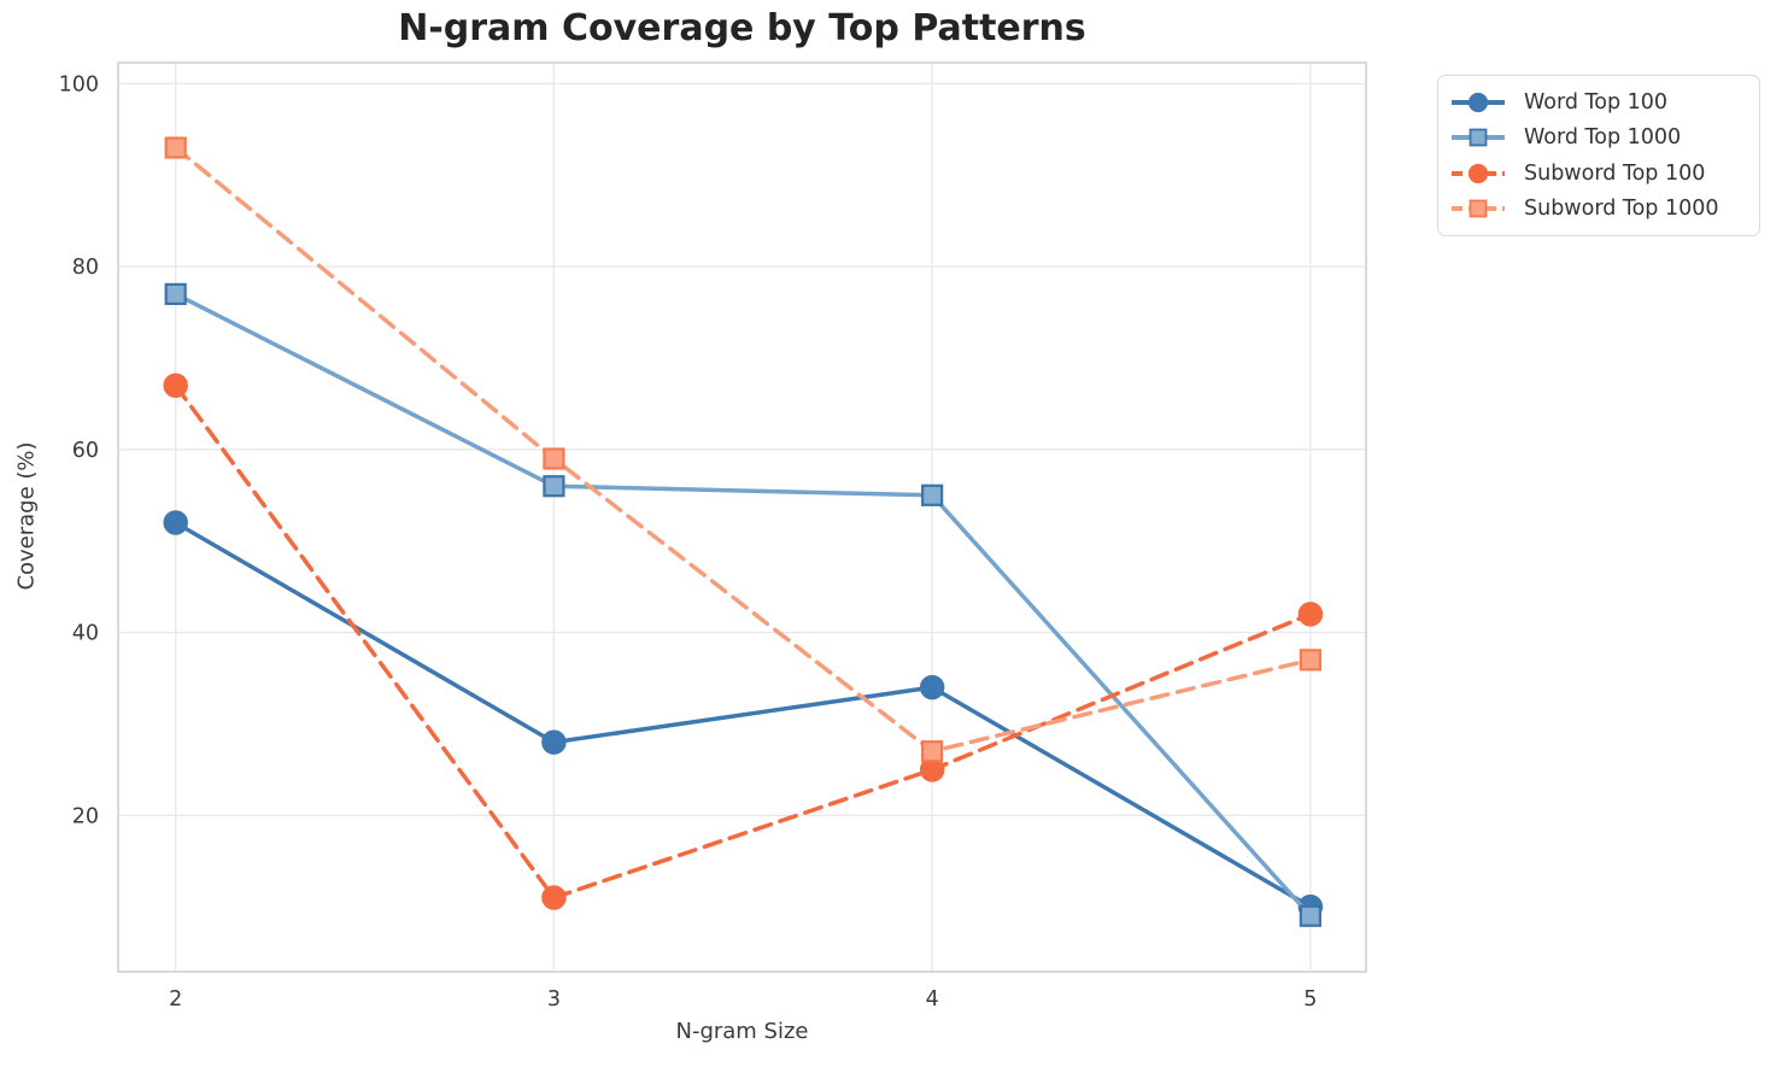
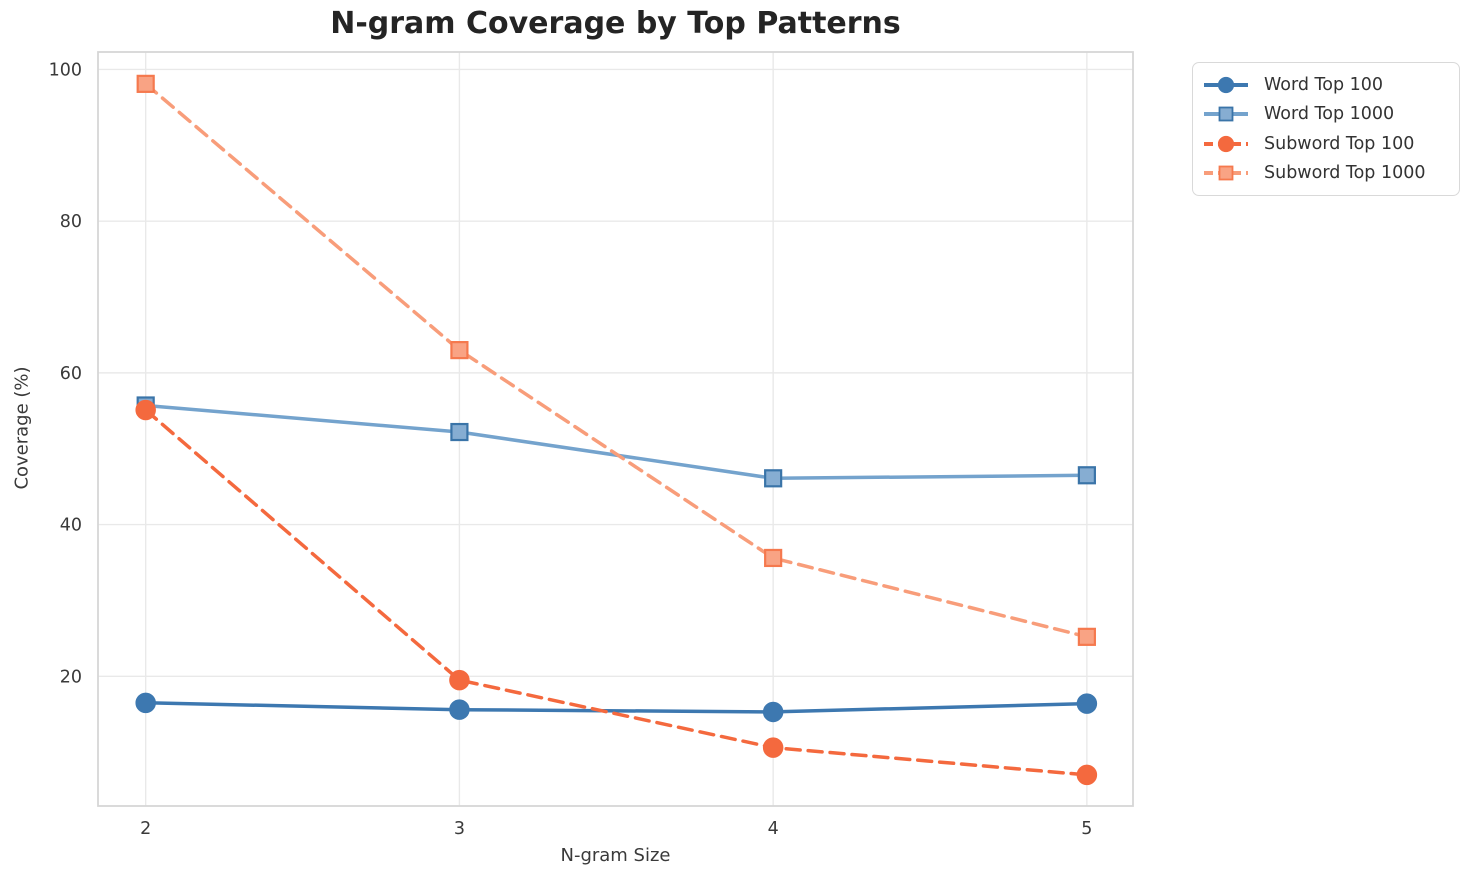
Word Top 100/2: 52 -> 16
Word Top 1000/2: 77 -> 56
Subword Top 100/2: 67 -> 55
Subword Top 1000/2: 93 -> 98
Word Top 100/3: 28 -> 16
Word Top 1000/3: 56 -> 52
Subword Top 100/3: 11 -> 20
Subword Top 1000/3: 59 -> 63
Word Top 100/4: 34 -> 15
Word Top 1000/4: 55 -> 46
Subword Top 100/4: 25 -> 11
Subword Top 1000/4: 27 -> 36
Word Top 100/5: 10 -> 16
Word Top 1000/5: 9 -> 46
Subword Top 100/5: 42 -> 7
Subword Top 1000/5: 37 -> 25
